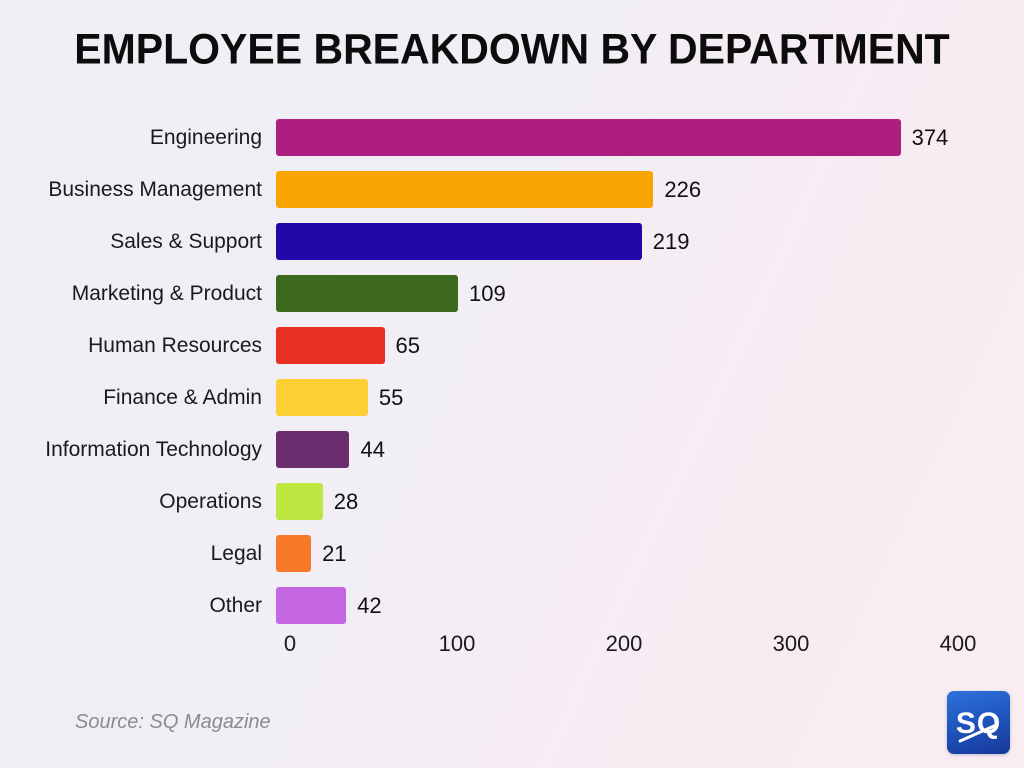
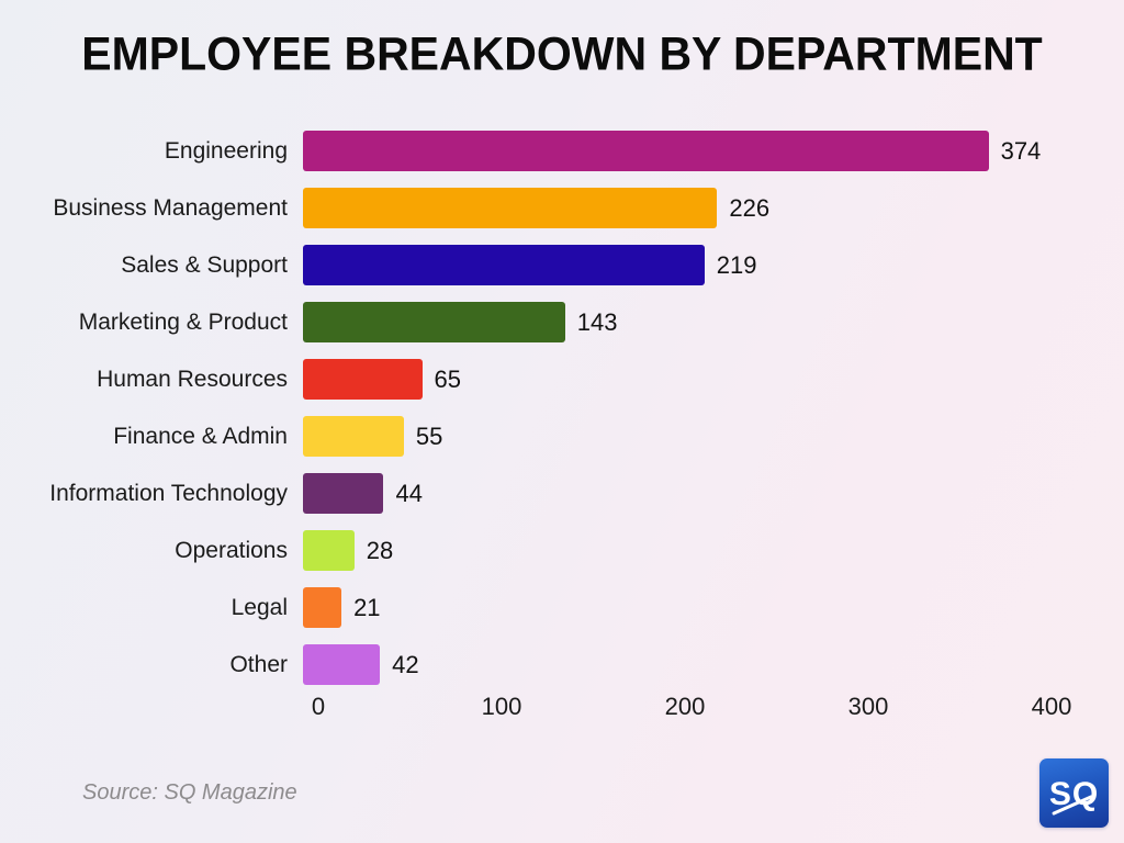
Marketing & Product: 109 -> 143
